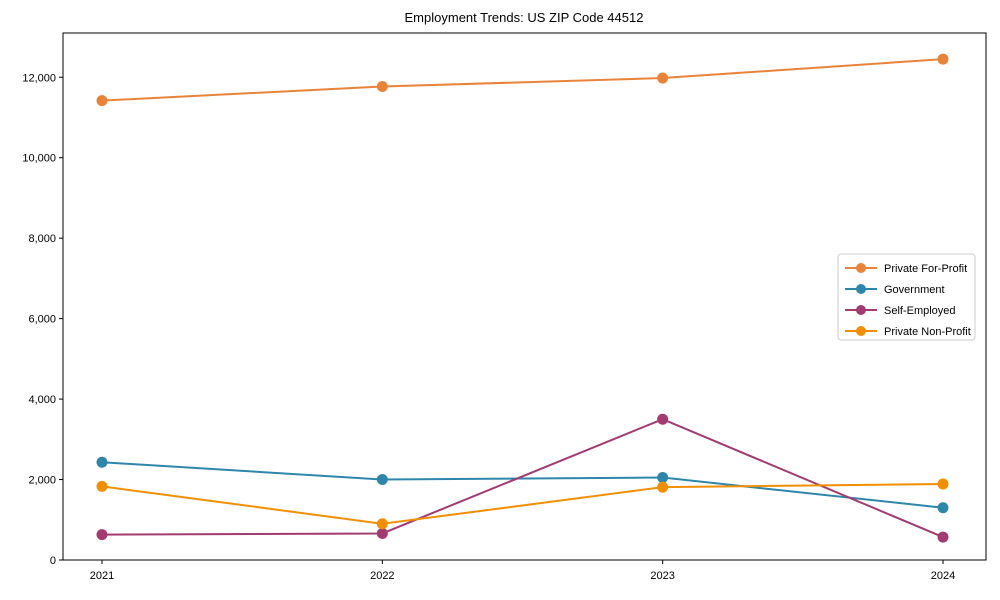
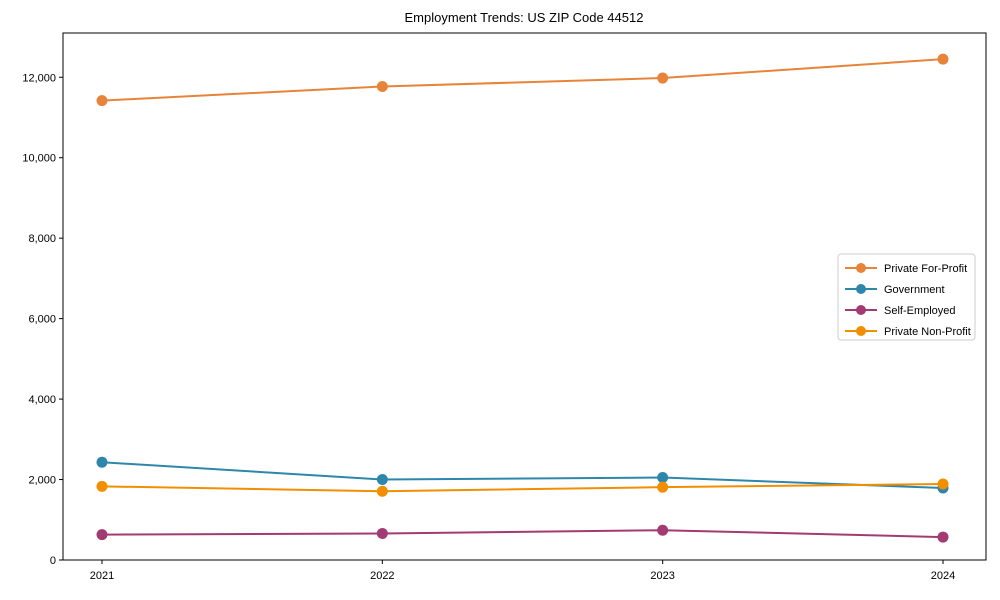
Private Non-Profit/2022: 900 -> 1700
Self-Employed/2023: 3500 -> 700
Government/2024: 1300 -> 1800
